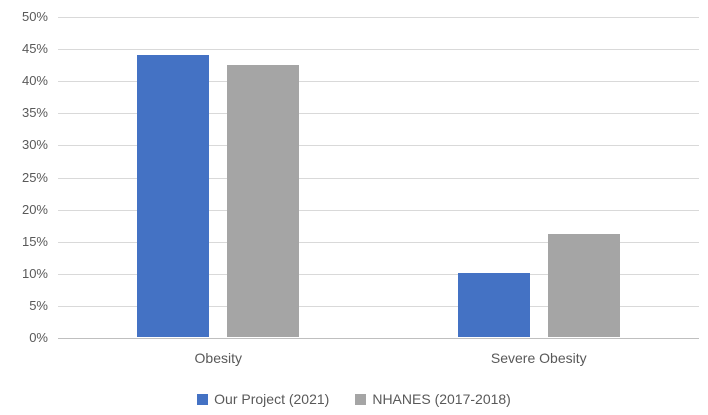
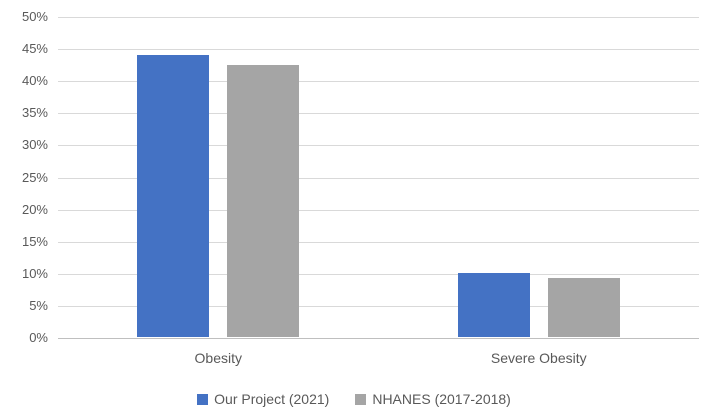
NHANES (2017-2018)/Severe Obesity: 16% -> 9%
